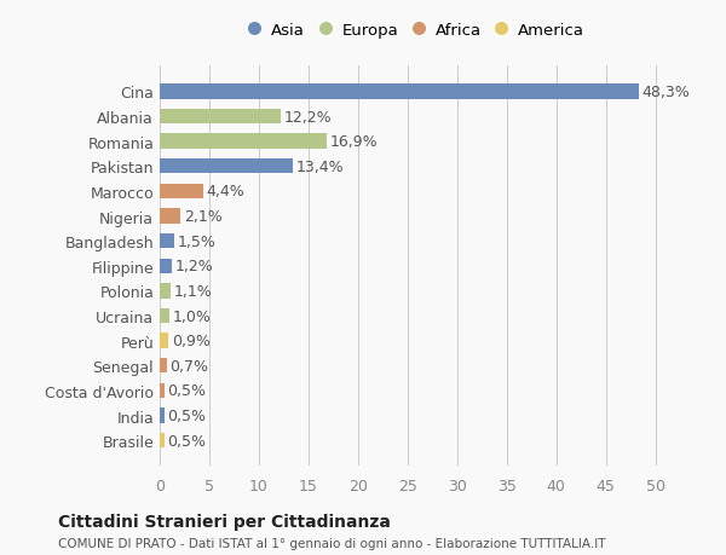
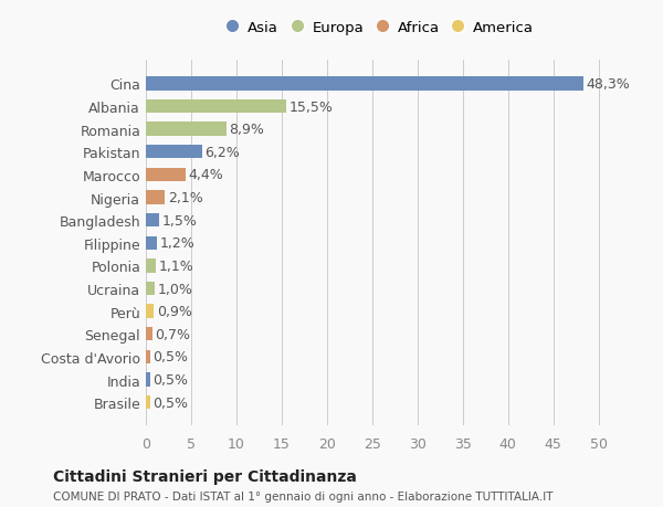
Albania: 12,2% -> 15,5%
Romania: 16,9% -> 8,9%
Pakistan: 13,4% -> 6,2%
